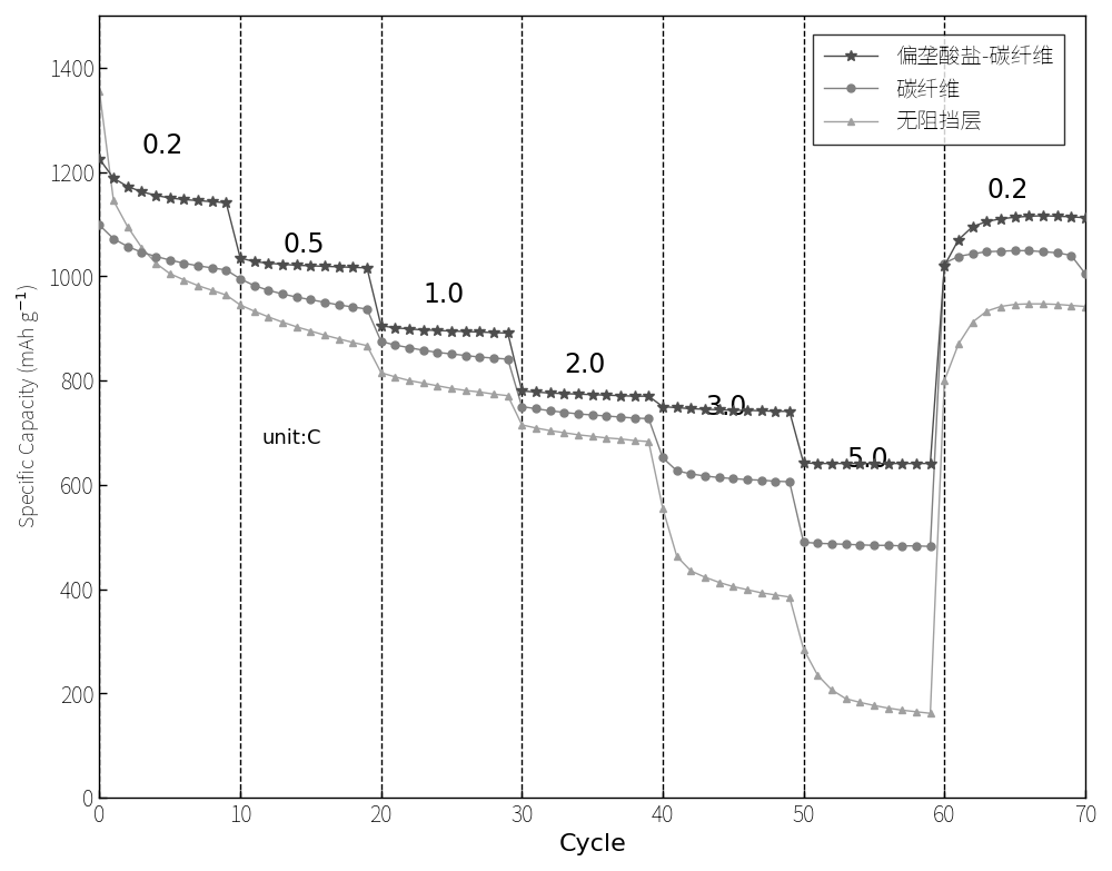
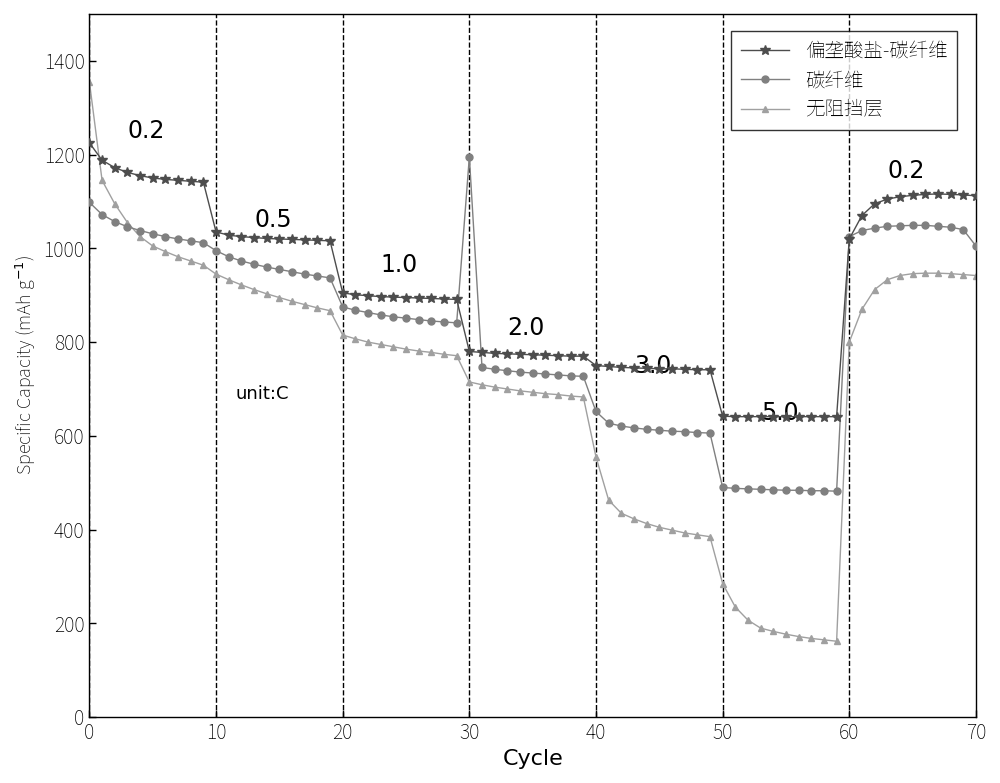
碳纤维/30: 750 -> 1195
